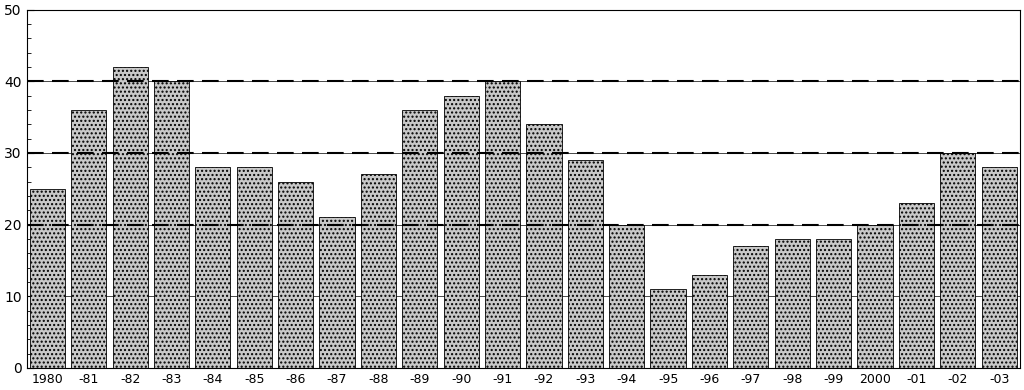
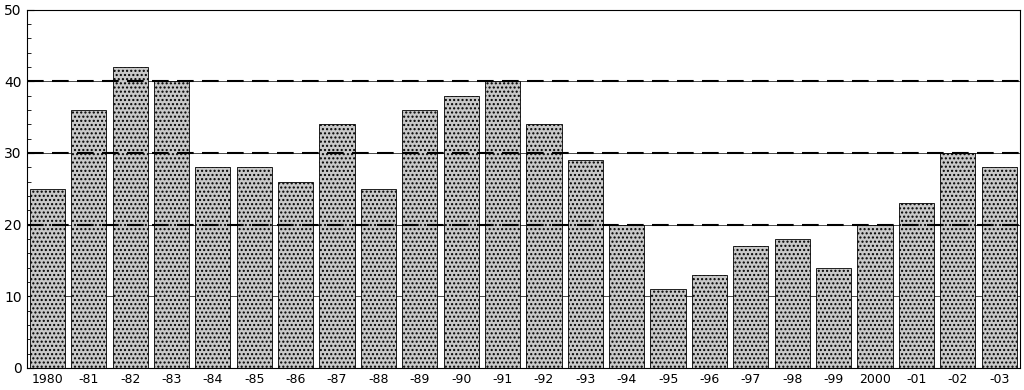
-87: 21 -> 34
-88: 27 -> 25
-99: 18 -> 14
